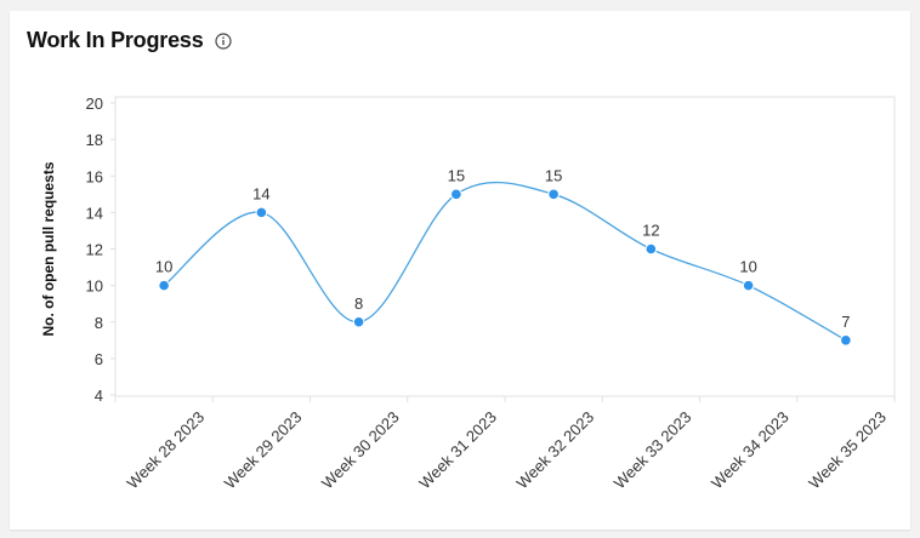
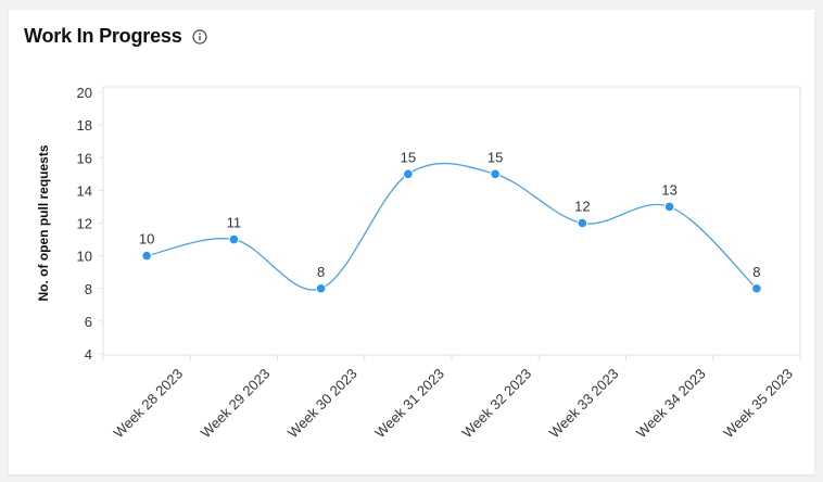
Week 29 2023: 14 -> 11
Week 34 2023: 10 -> 13
Week 35 2023: 7 -> 8
